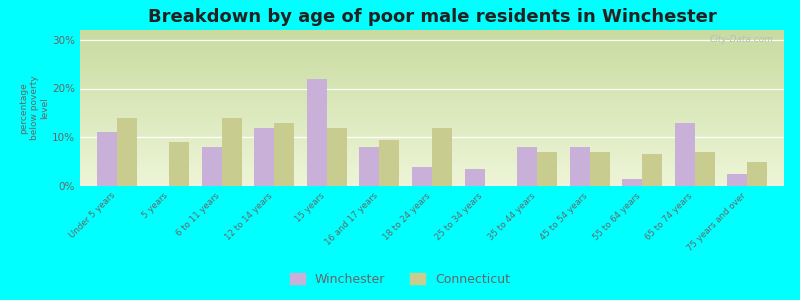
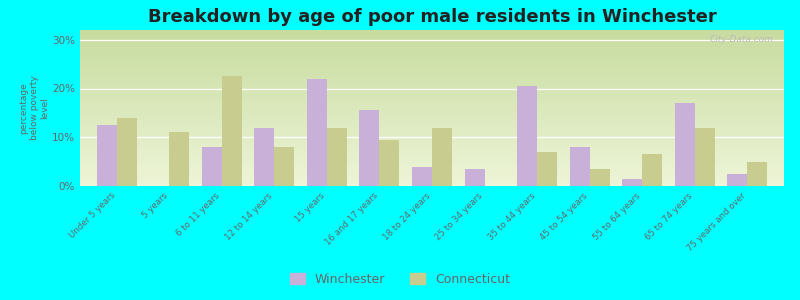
Winchester/Under 5 years: 11.0% -> 12.5%
Connecticut/5 years: 9.0% -> 11.0%
Connecticut/6 to 11 years: 14.0% -> 22.5%
Connecticut/12 to 14 years: 13.0% -> 8.0%
Winchester/16 and 17 years: 8.0% -> 15.5%
Winchester/35 to 44 years: 8.0% -> 20.5%
Connecticut/45 to 54 years: 7.0% -> 3.5%
Winchester/65 to 74 years: 13.0% -> 17.0%
Connecticut/65 to 74 years: 7.0% -> 12.0%
